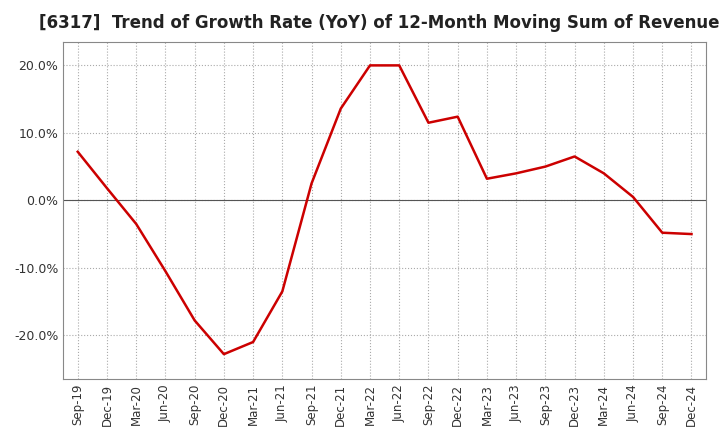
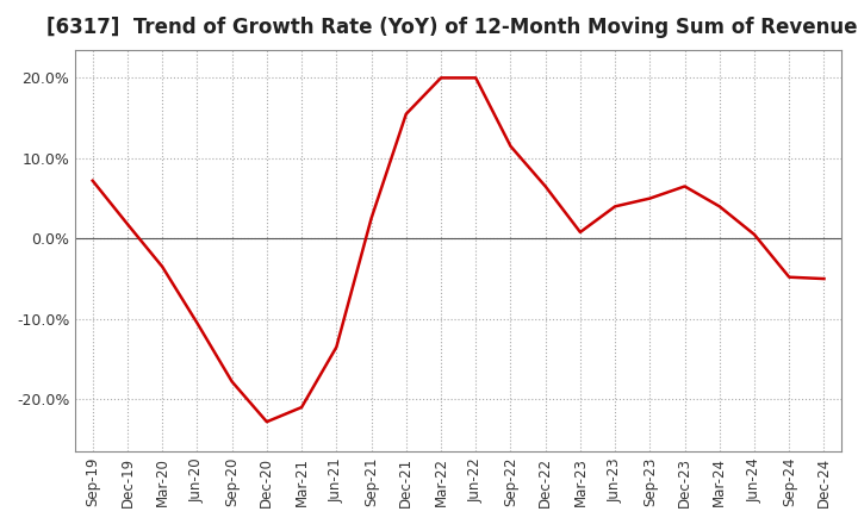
Dec-21: 13.6% -> 15.5%
Dec-22: 12.4% -> 6.5%
Mar-23: 3.2% -> 0.8%
